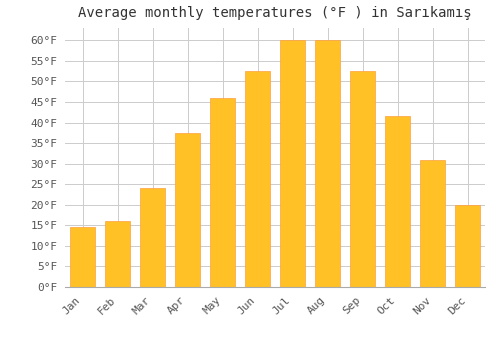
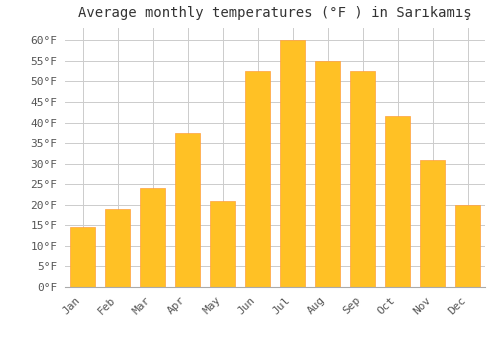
Feb: 16.0°F -> 19.0°F
May: 46.0°F -> 21.0°F
Aug: 60.0°F -> 55.0°F
